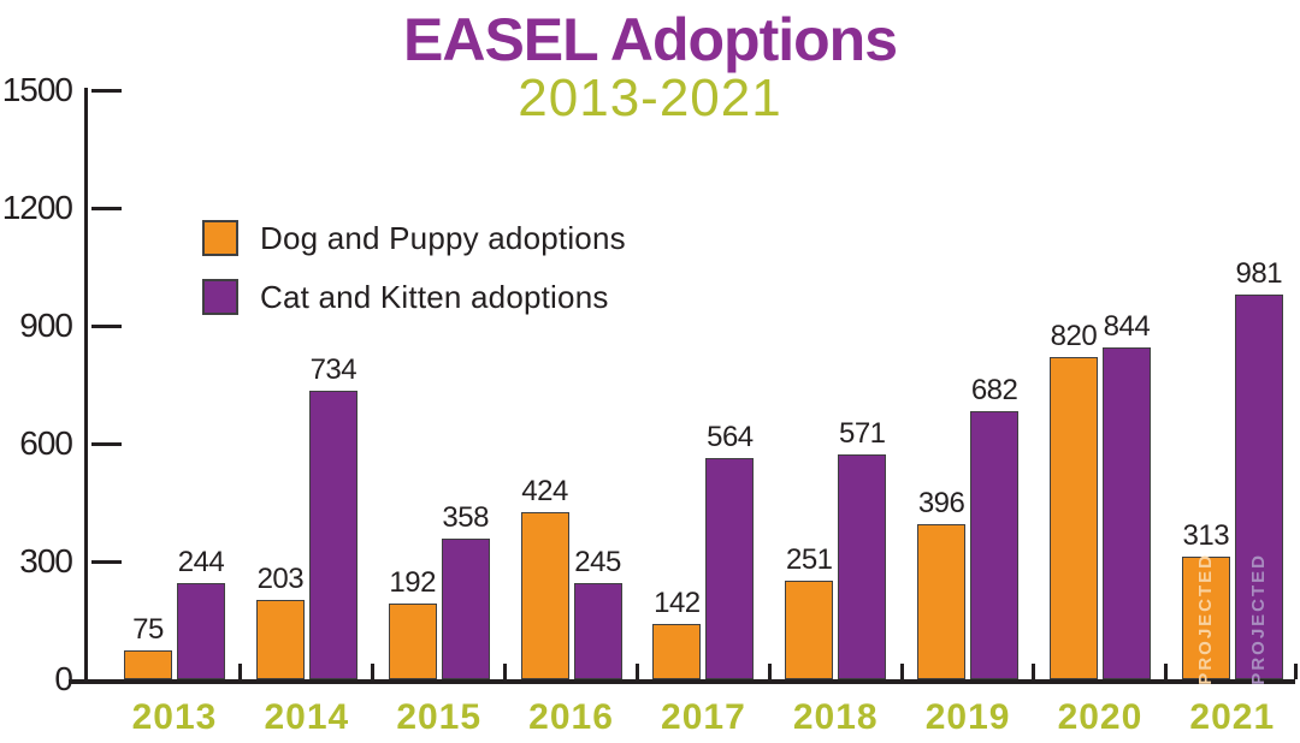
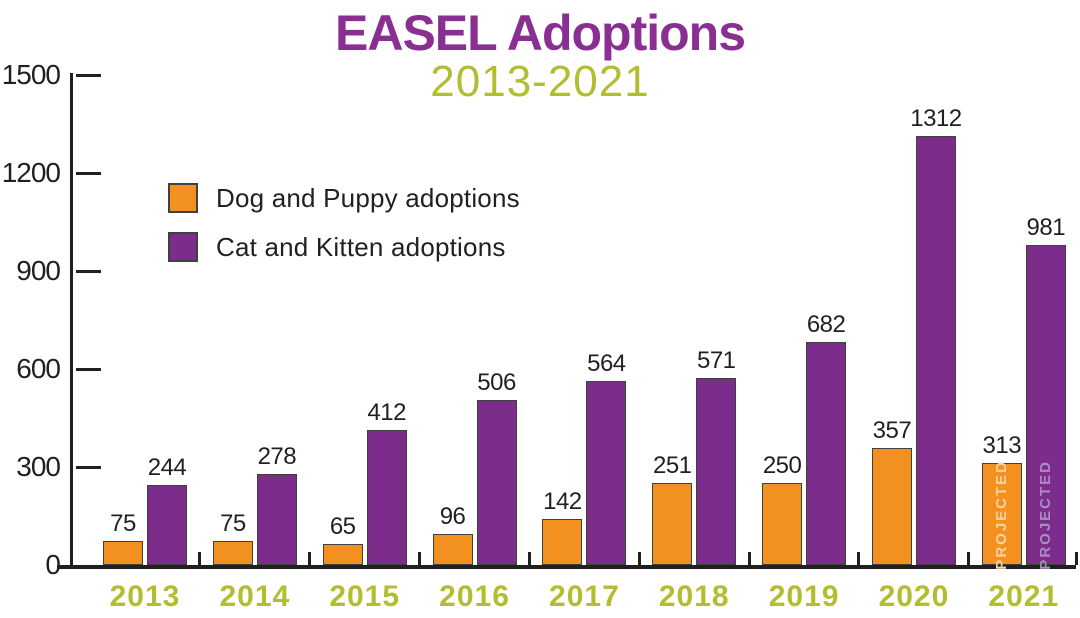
Dog and Puppy adoptions/2014: 203 -> 75
Cat and Kitten adoptions/2014: 734 -> 278
Dog and Puppy adoptions/2015: 192 -> 65
Cat and Kitten adoptions/2015: 358 -> 412
Dog and Puppy adoptions/2016: 424 -> 96
Cat and Kitten adoptions/2016: 245 -> 506
Dog and Puppy adoptions/2019: 396 -> 250
Dog and Puppy adoptions/2020: 820 -> 357
Cat and Kitten adoptions/2020: 844 -> 1312
